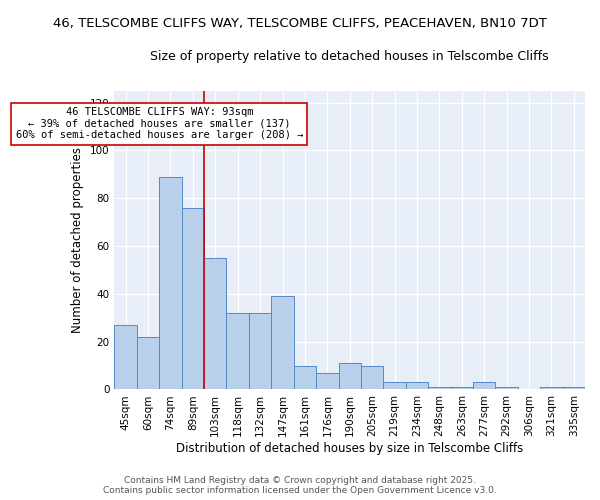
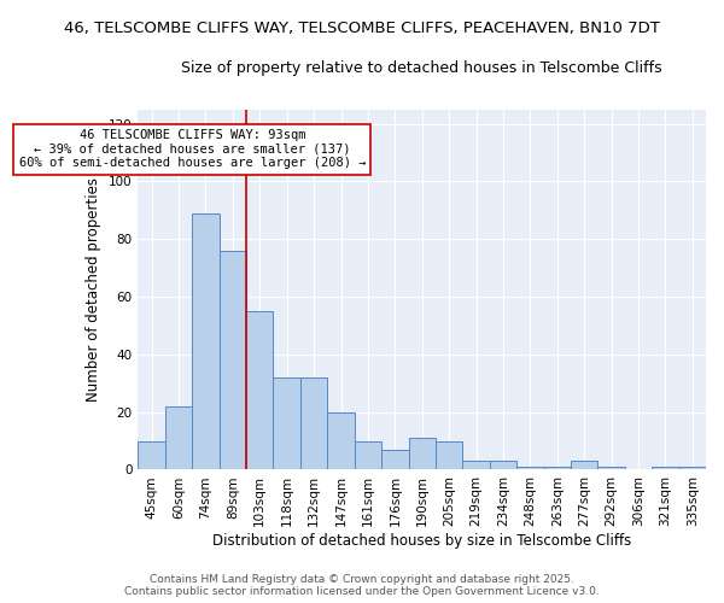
45sqm: 27 -> 10
147sqm: 39 -> 20
